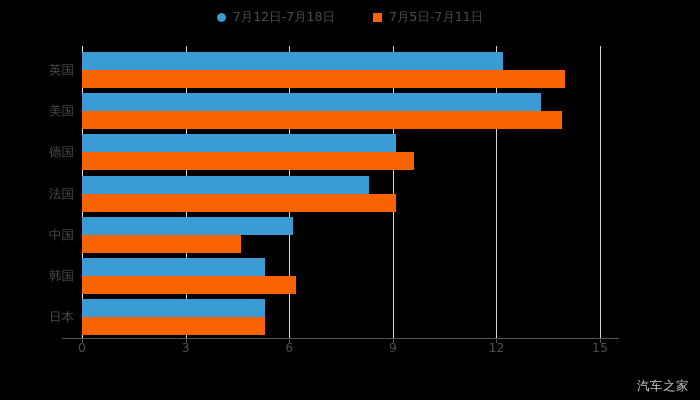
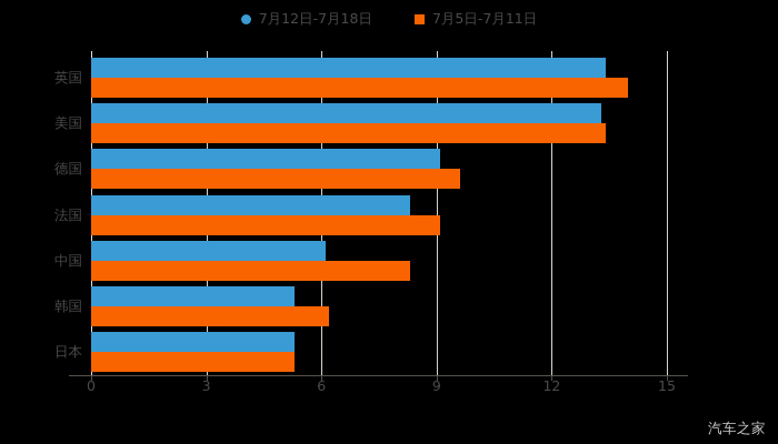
7月12日-7月18日/英国: 12.2 -> 13.4
7月5日-7月11日/美国: 13.9 -> 13.4
7月5日-7月11日/中国: 4.6 -> 8.3
